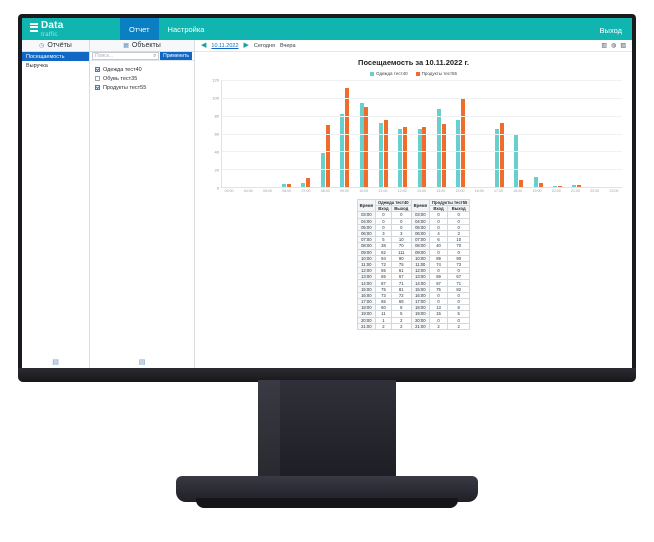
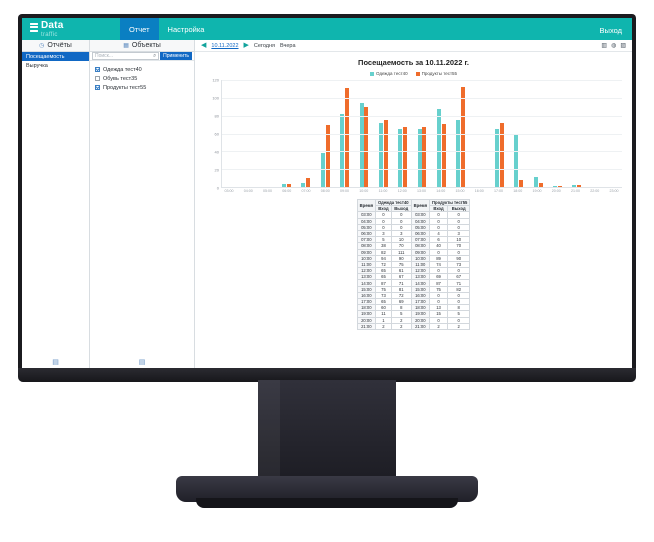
Продукты тест55/15:00: 100 -> 110
